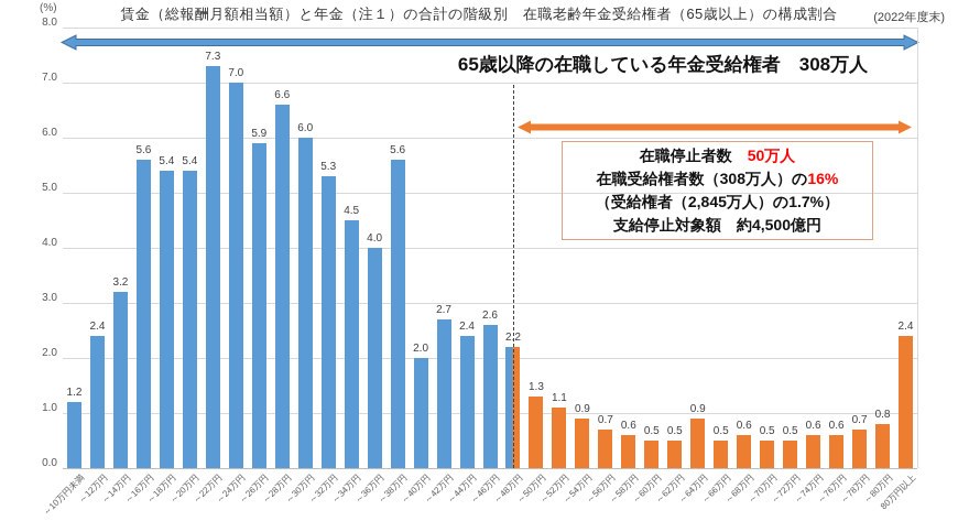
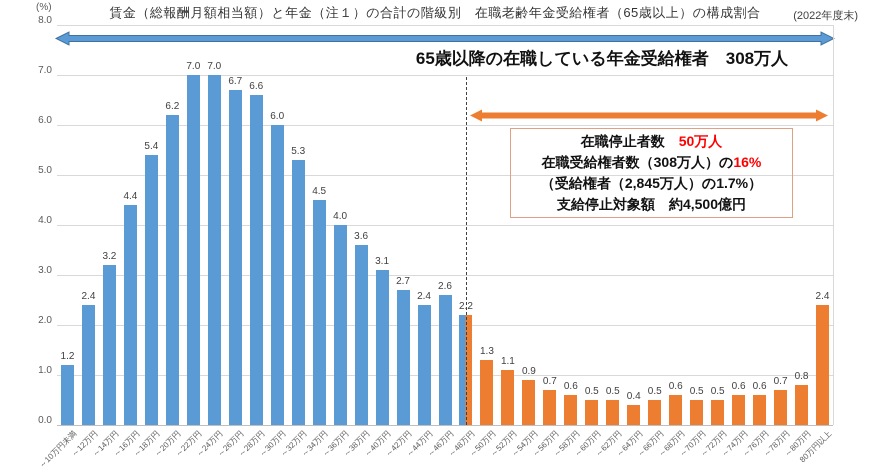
～16万円: 5.6 -> 4.4
～20万円: 5.4 -> 6.2
～22万円: 7.3 -> 7.0
～26万円: 5.9 -> 6.7
～38万円: 5.6 -> 3.6
～40万円: 2.0 -> 3.1
～64万円: 0.9 -> 0.4
